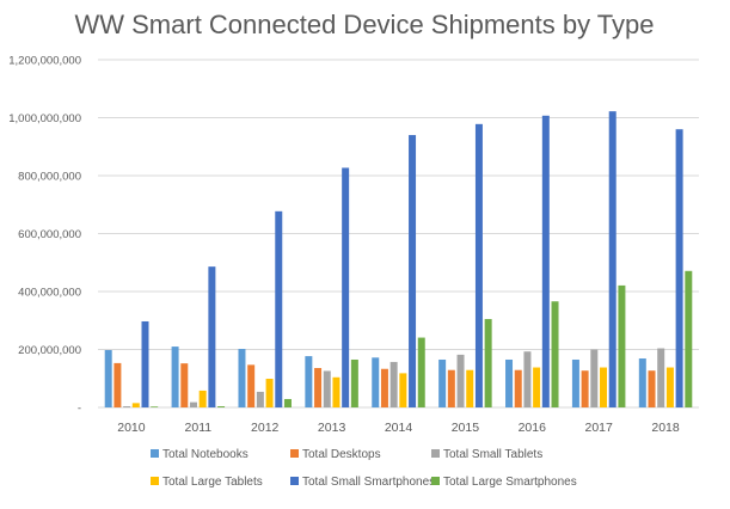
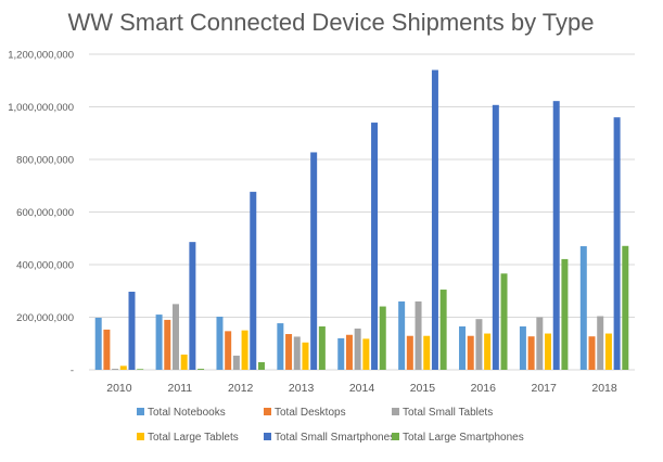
Total Desktops/2011: 150000000 -> 190000000
Total Small Tablets/2011: 20000000 -> 250000000
Total Large Tablets/2012: 100000000 -> 150000000
Total Notebooks/2014: 170000000 -> 120000000
Total Notebooks/2015: 160000000 -> 260000000
Total Small Tablets/2015: 180000000 -> 260000000
Total Small Smartphones/2015: 980000000 -> 1140000000
Total Notebooks/2018: 170000000 -> 470000000
